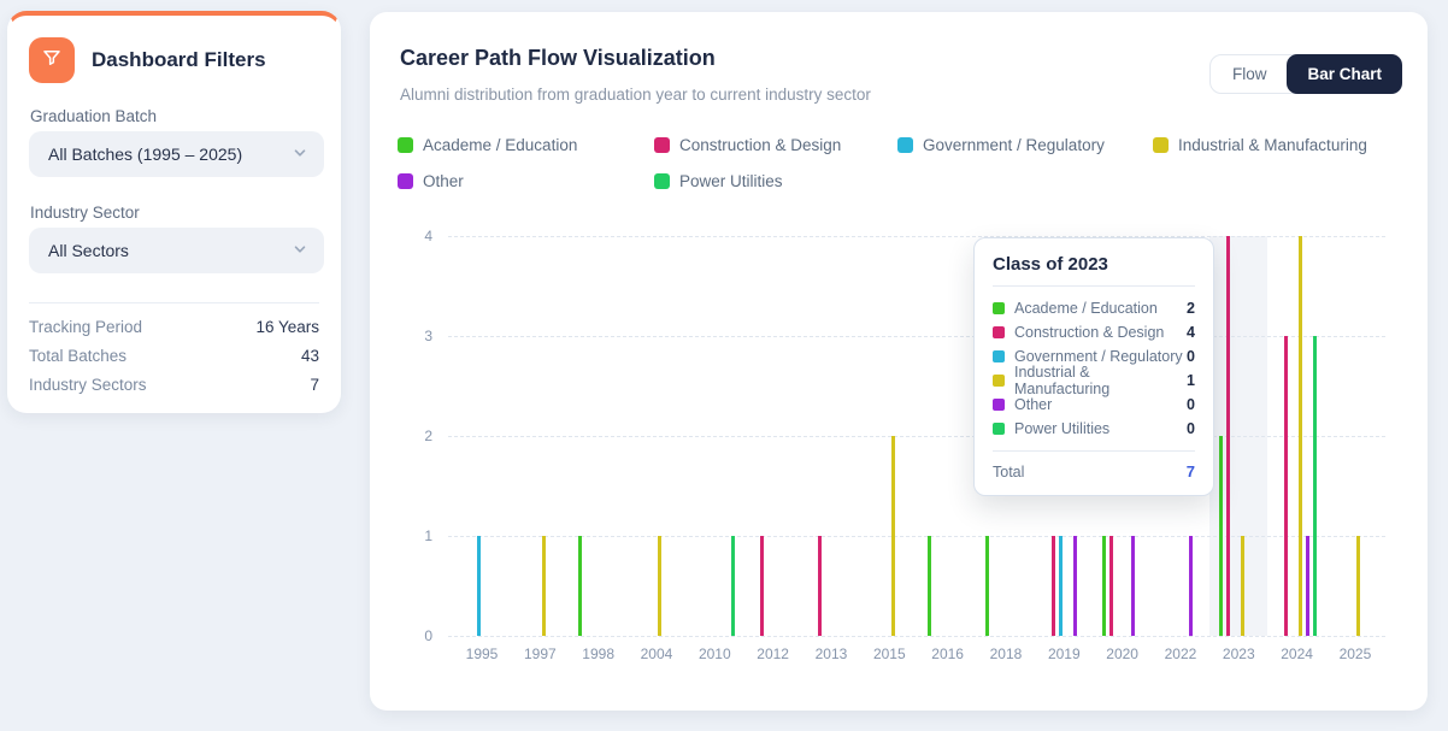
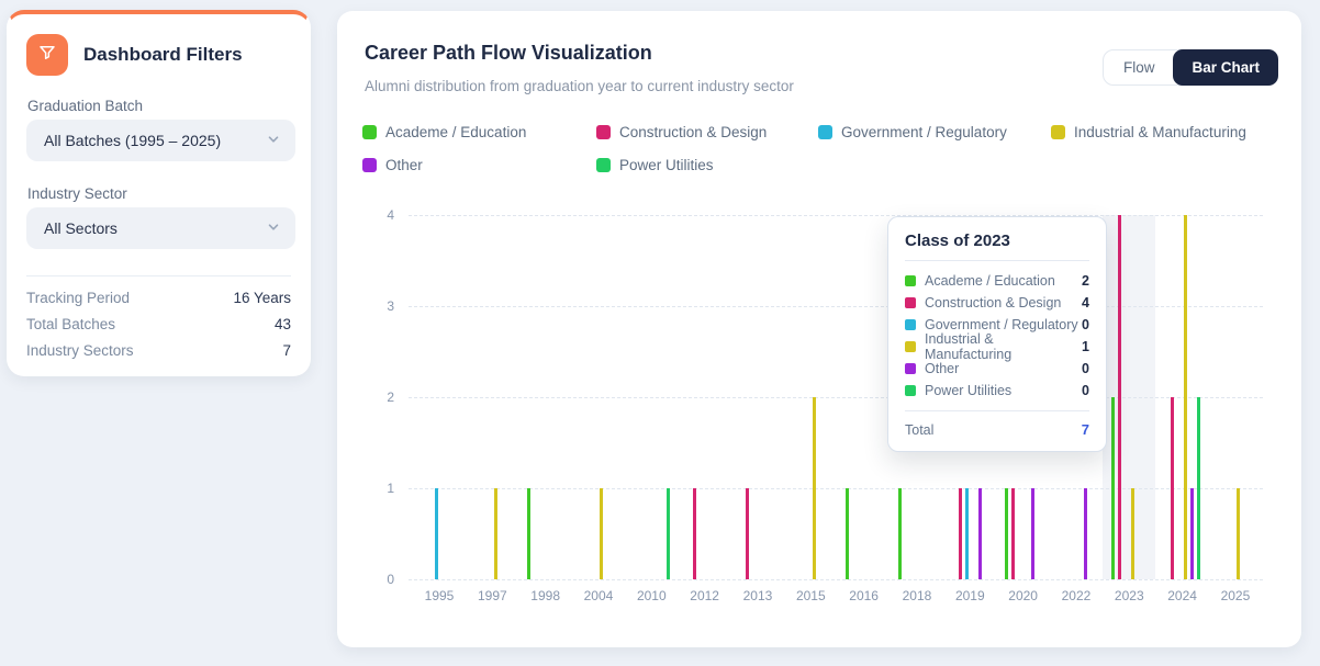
Construction & Design/2024: 3 -> 2
Power Utilities/2024: 3 -> 2
